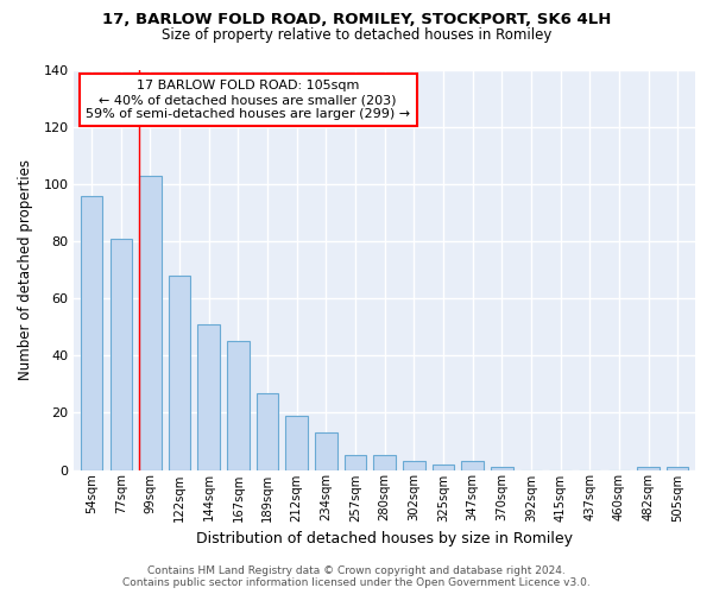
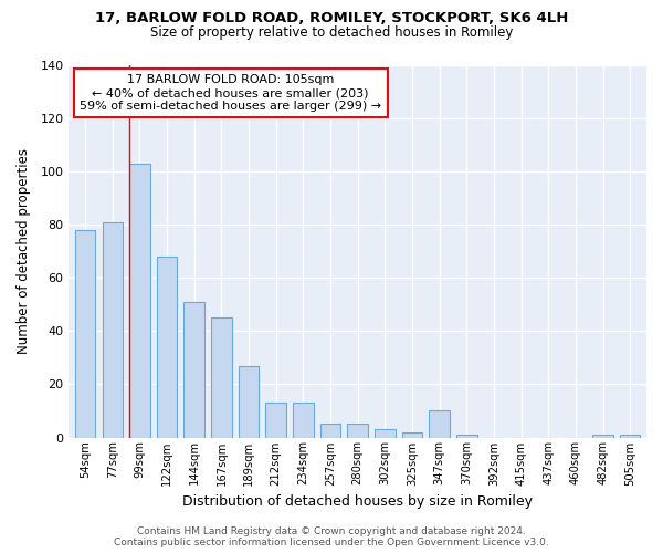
54sqm: 96 -> 78
212sqm: 19 -> 13
347sqm: 3 -> 10
